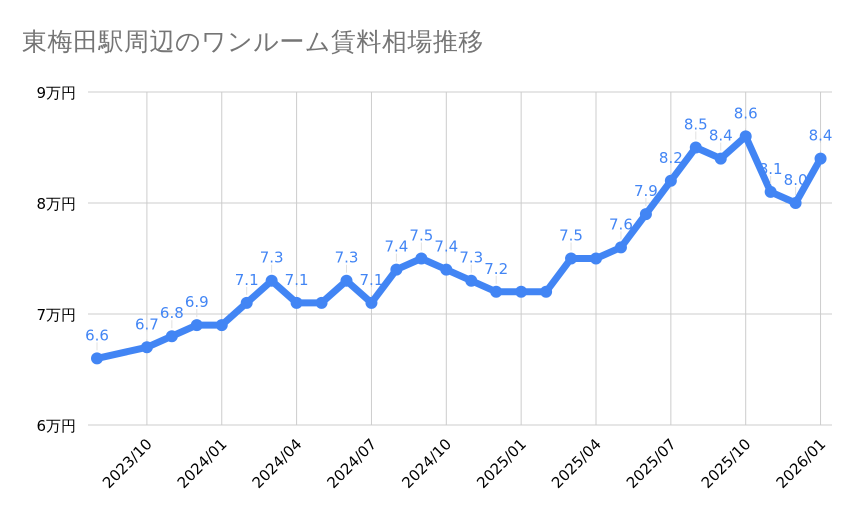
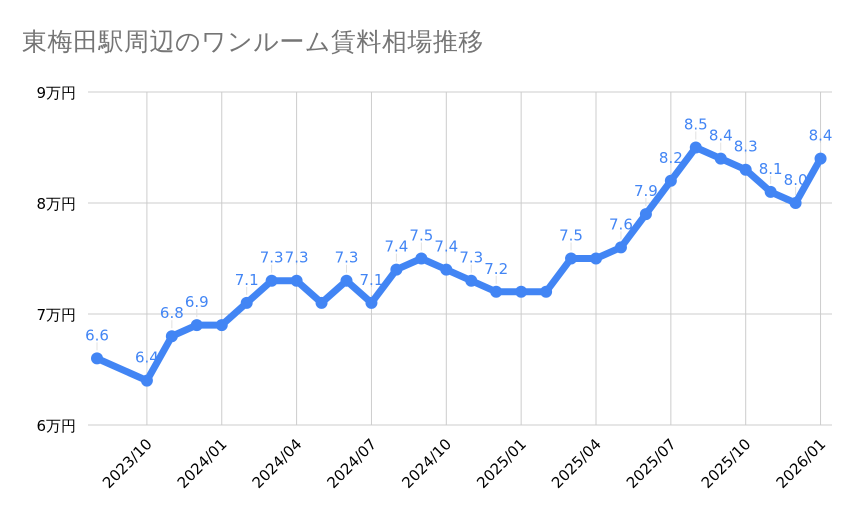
2023/10: 6.7 -> 6.4
2024/04: 7.1 -> 7.3
2025/10: 8.6 -> 8.3
